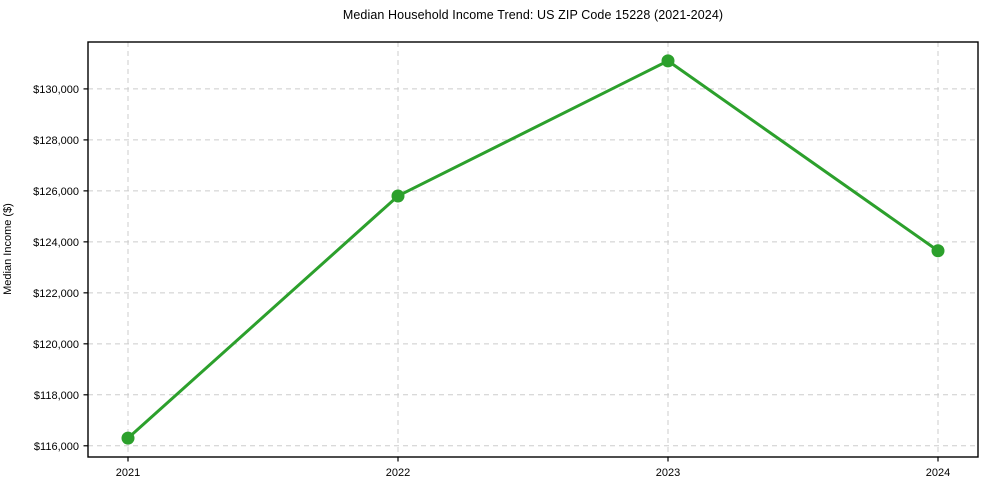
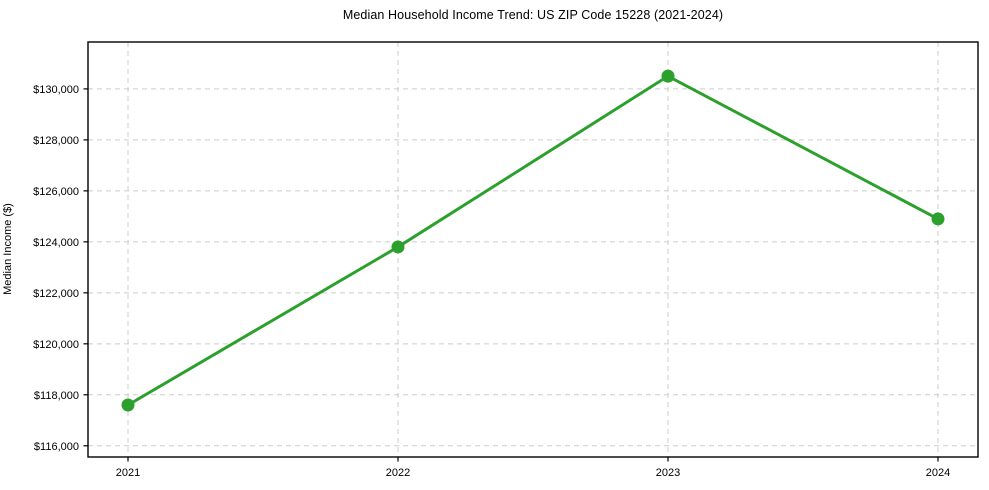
2021: $116300 -> $117600
2022: $125800 -> $123800
2023: $131100 -> $130500
2024: $123600 -> $124900
